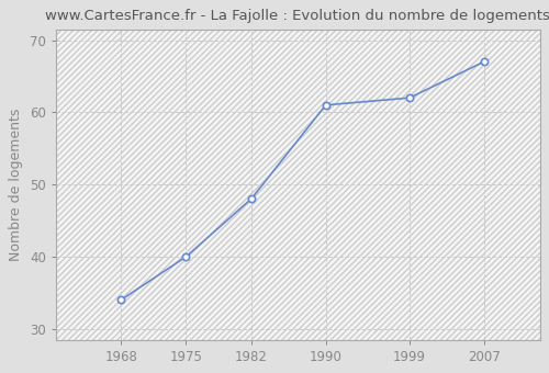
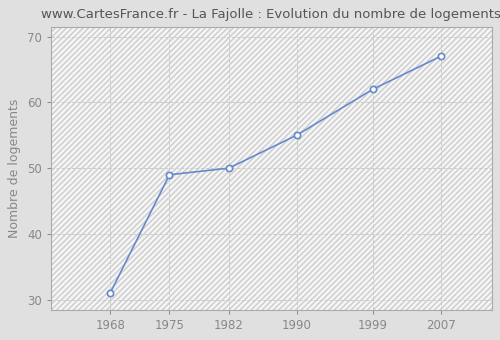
1968: 34 -> 31
1975: 40 -> 49
1982: 48 -> 50
1990: 61 -> 55
